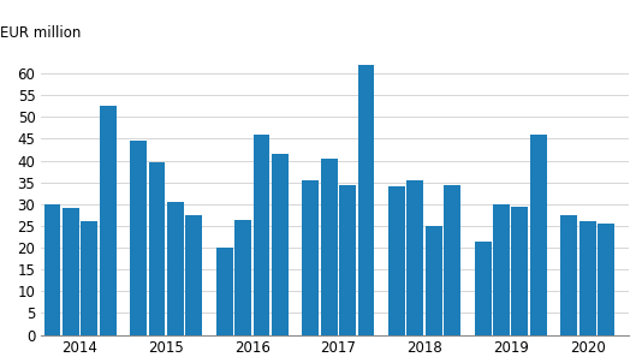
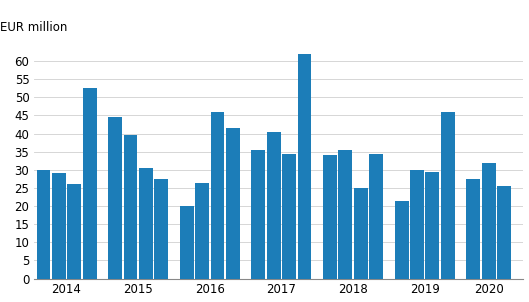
2020: 26.0 -> 32.0
